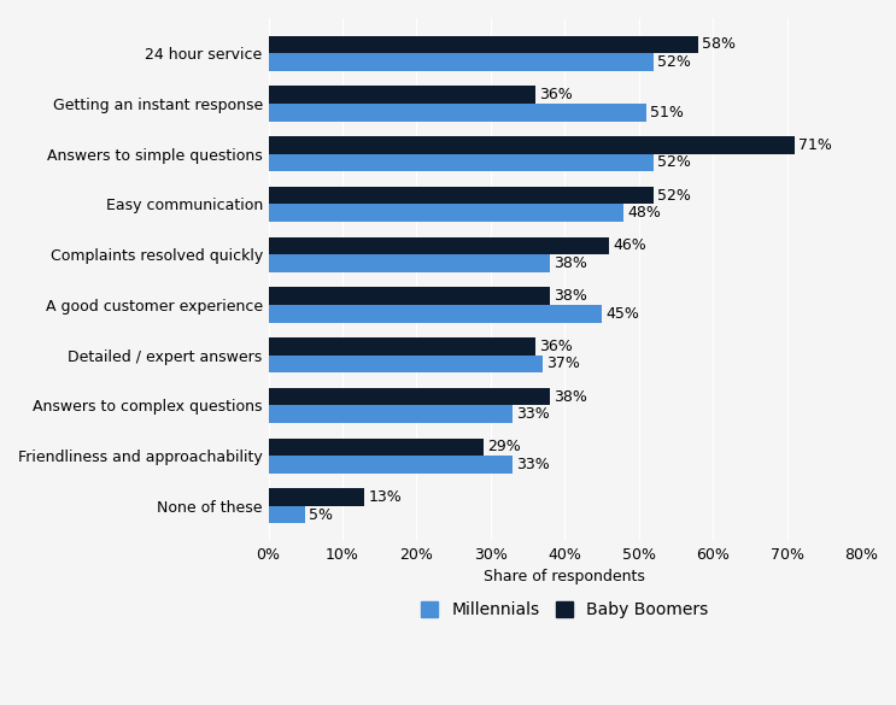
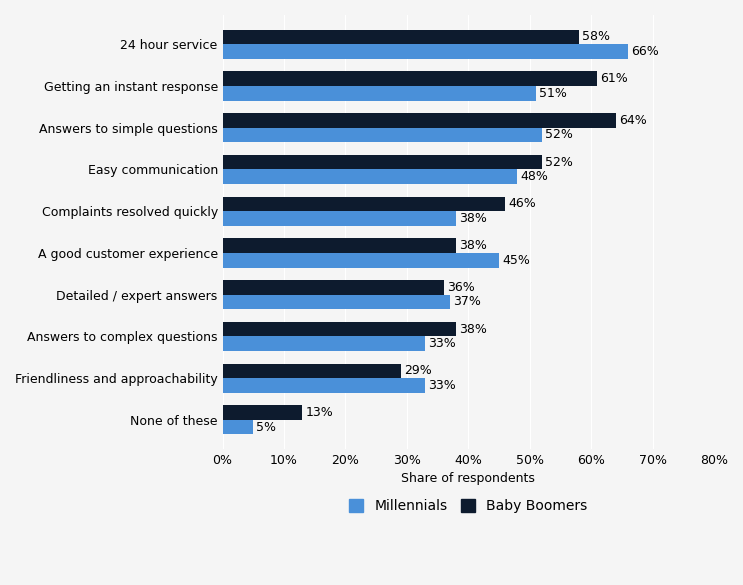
Millennials/24 hour service: 52% -> 66%
Baby Boomers/Getting an instant response: 36% -> 61%
Baby Boomers/Answers to simple questions: 71% -> 64%
